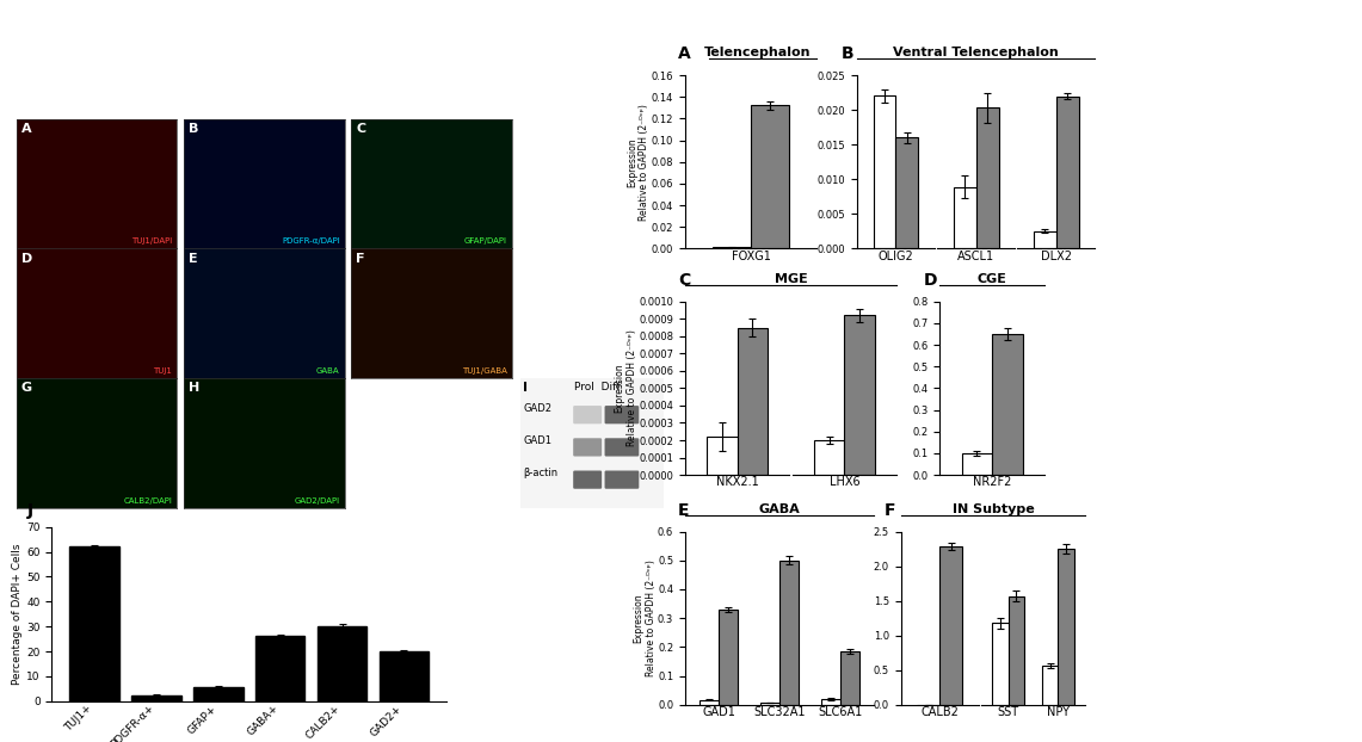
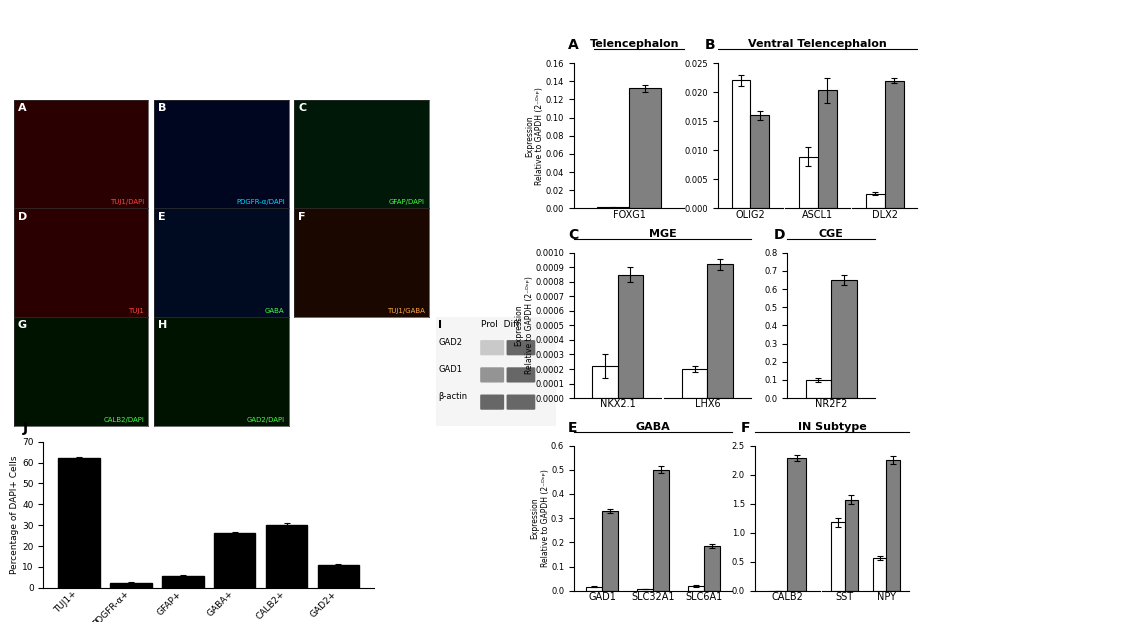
GAD2+: 20.0 -> 11.0
